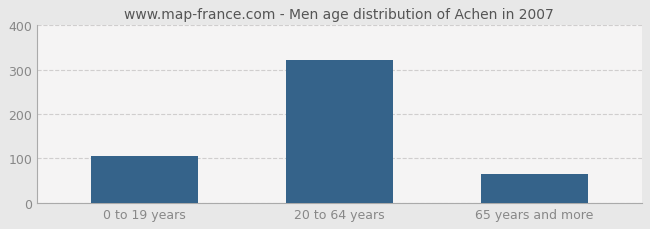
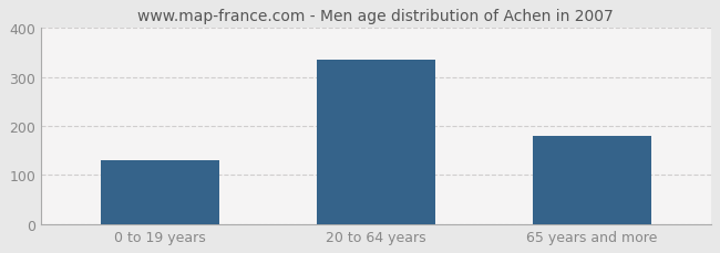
0 to 19 years: 106 -> 130
20 to 64 years: 322 -> 335
65 years and more: 64 -> 180
